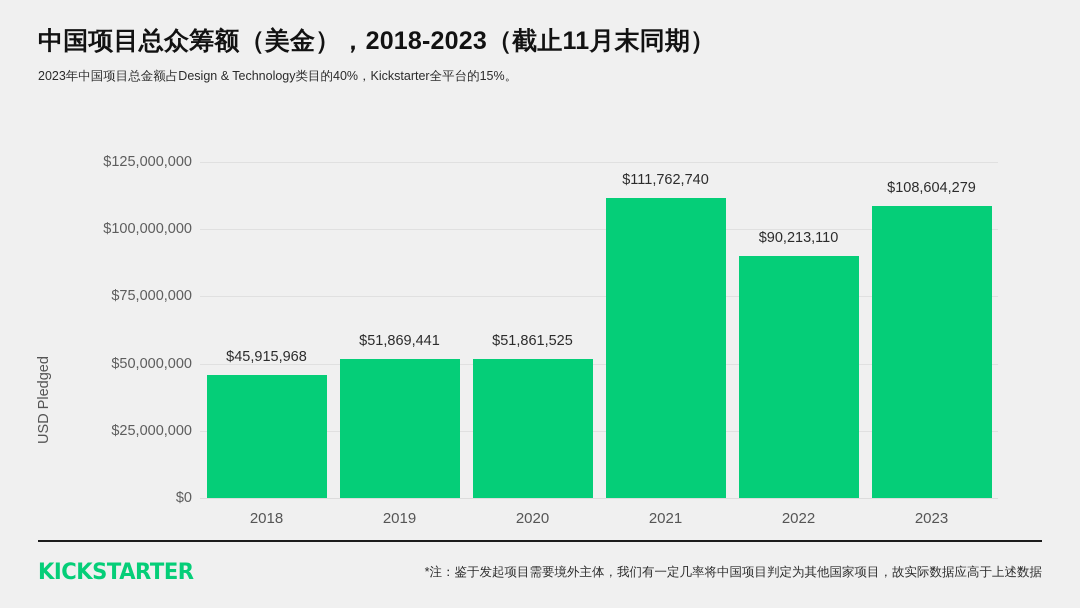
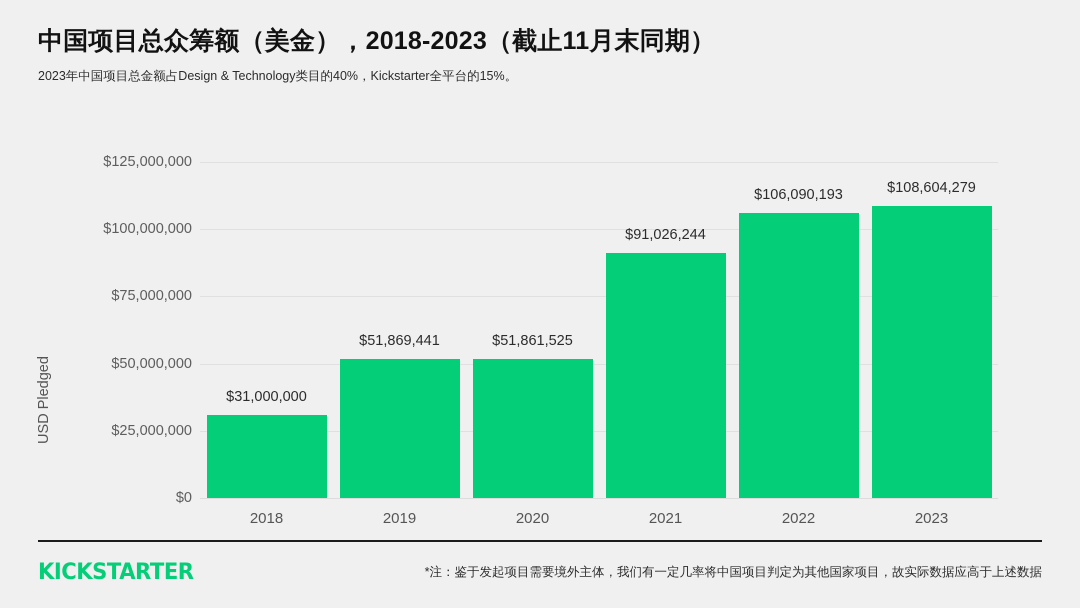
2018: $45,915,968 -> $31,000,000
2021: $111,762,740 -> $91,026,244
2022: $90,213,110 -> $106,090,193
